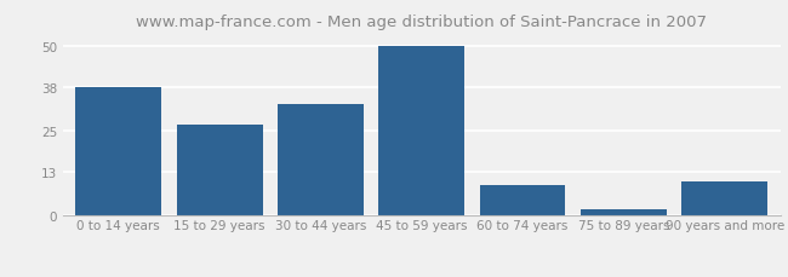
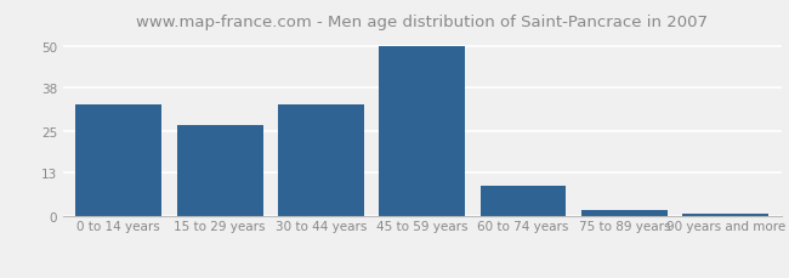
0 to 14 years: 38 -> 33
90 years and more: 10 -> 1
